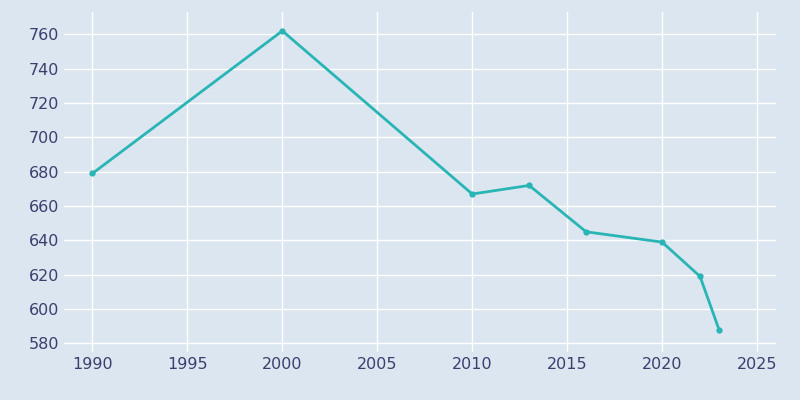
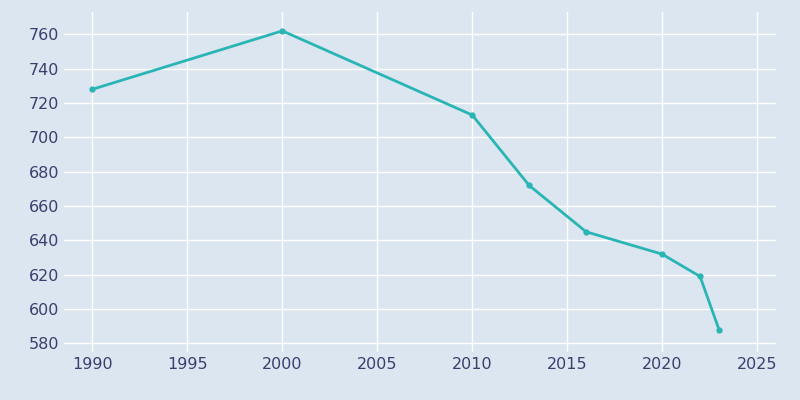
1990: 679 -> 728
2010: 667 -> 713
2020: 639 -> 632
